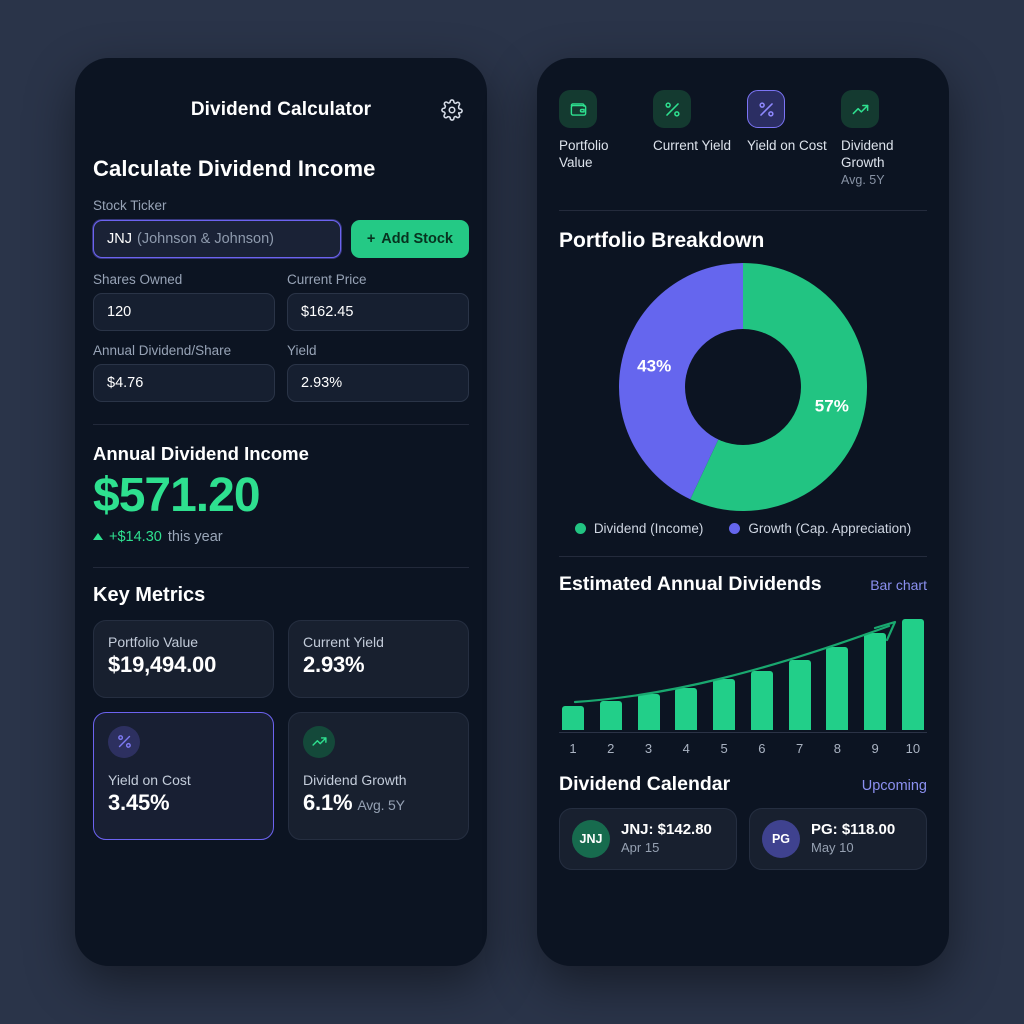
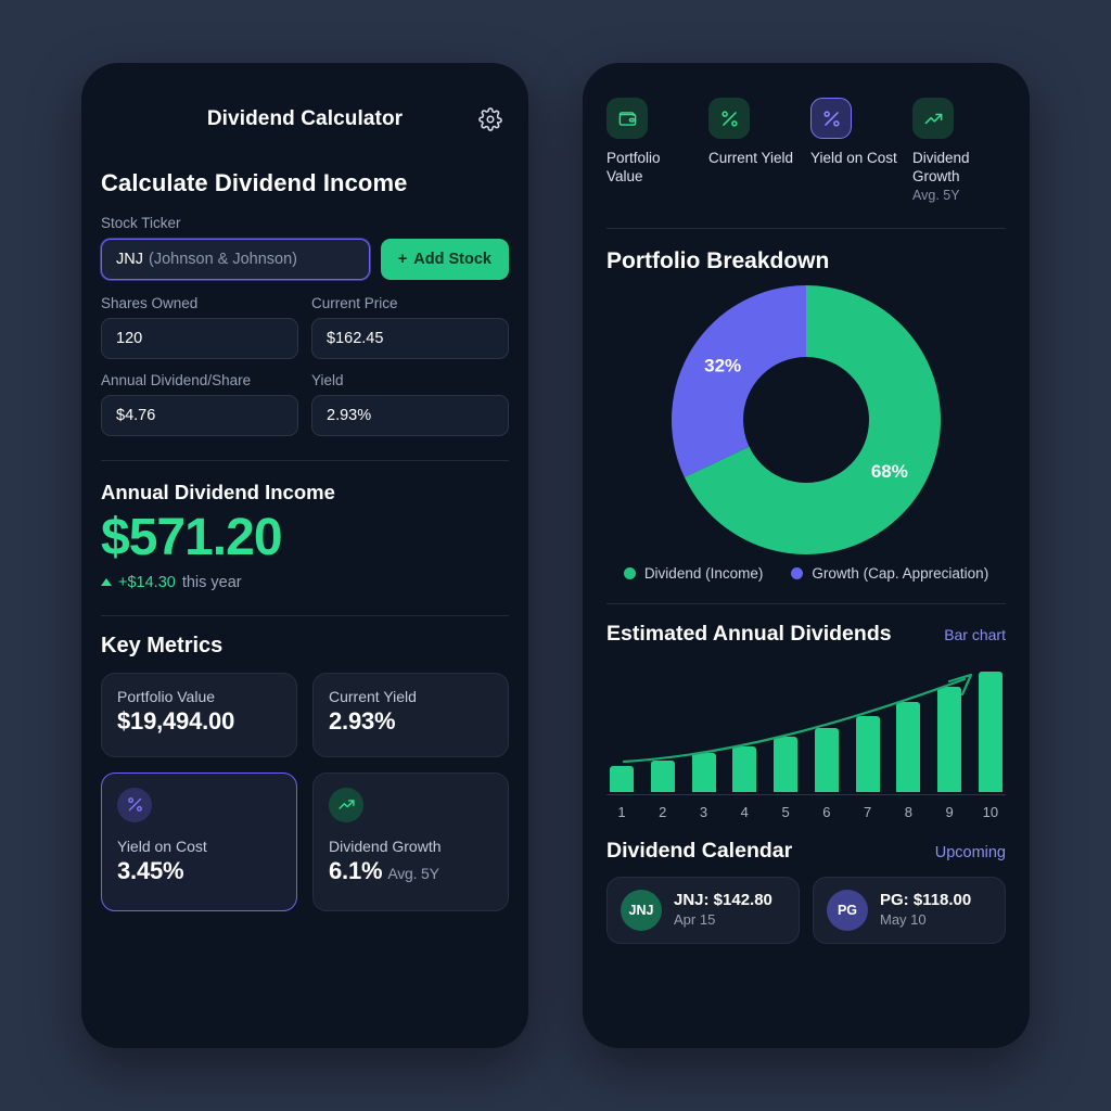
Portfolio Breakdown/Dividend (Income): 57% -> 68%
Portfolio Breakdown/Growth (Cap. Appreciation): 43% -> 32%
